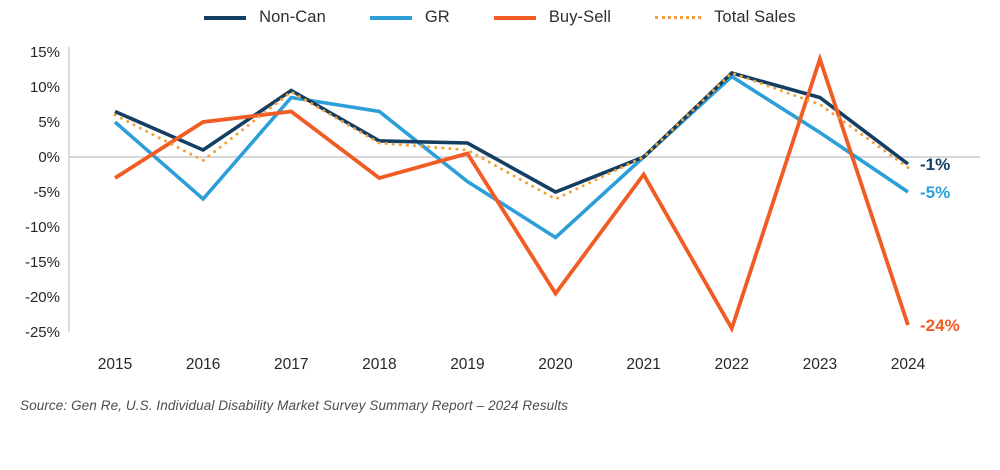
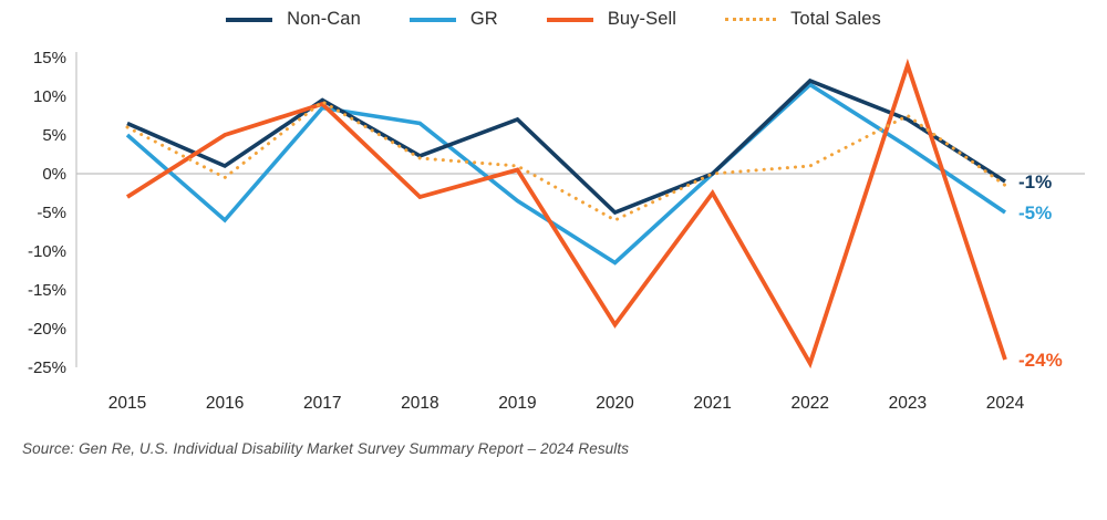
Buy-Sell/2017: 6% -> 9%
Non-Can/2019: 2% -> 7%
Total Sales/2022: 12% -> 1%
Non-Can/2023: 8% -> 7%
